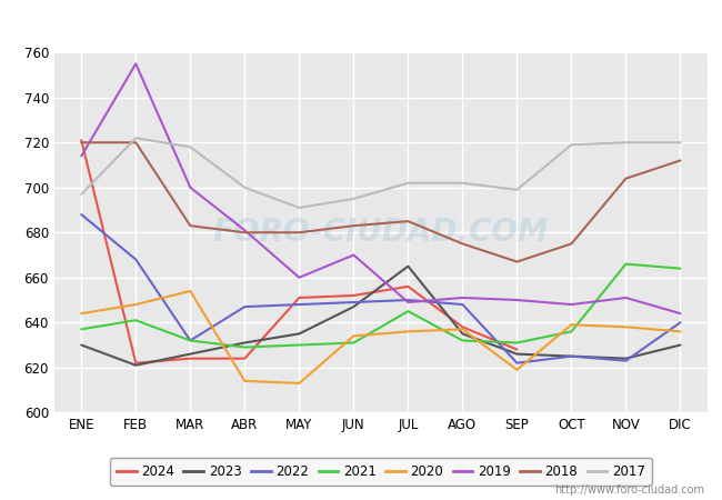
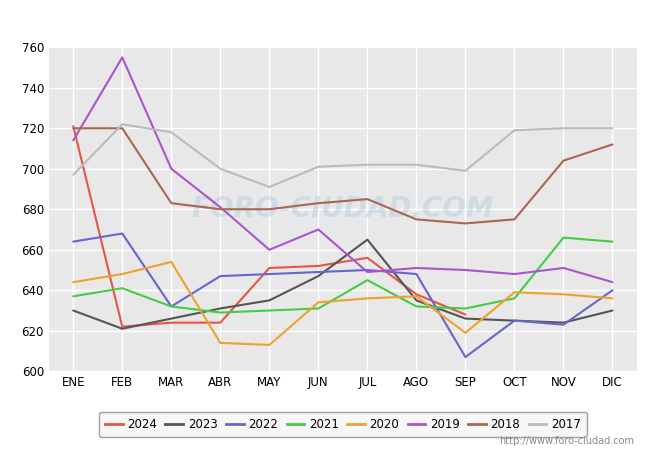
2022/ENE: 688 -> 664
2017/JUN: 695 -> 701
2022/SEP: 622 -> 607
2018/SEP: 667 -> 673
